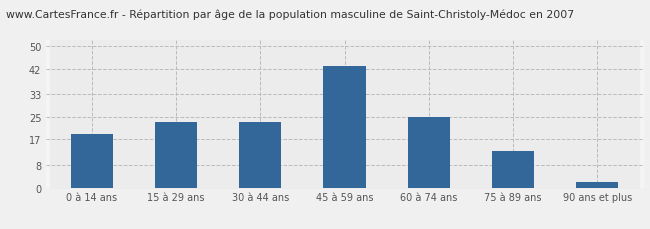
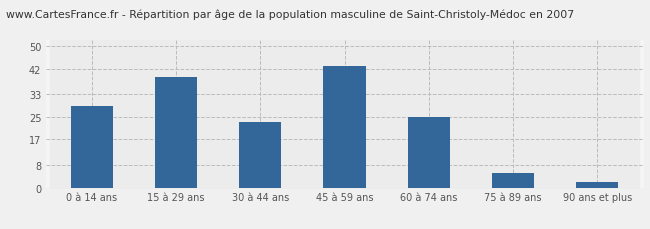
0 à 14 ans: 19 -> 29
15 à 29 ans: 23 -> 39
75 à 89 ans: 13 -> 5
